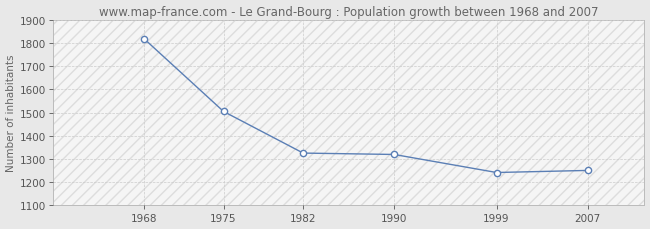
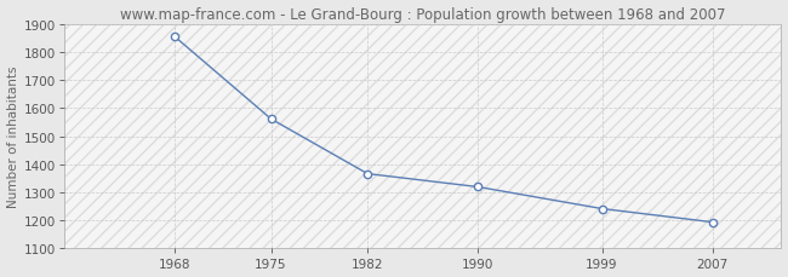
1968: 1820 -> 1857
1975: 1505 -> 1562
1982: 1325 -> 1366
2007: 1250 -> 1193
